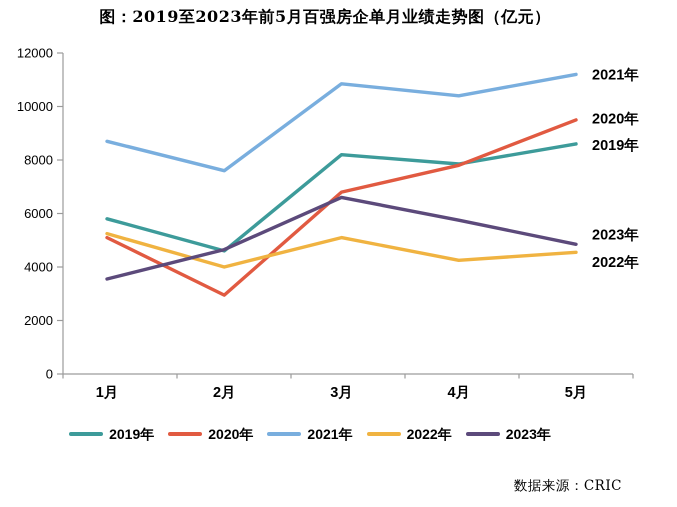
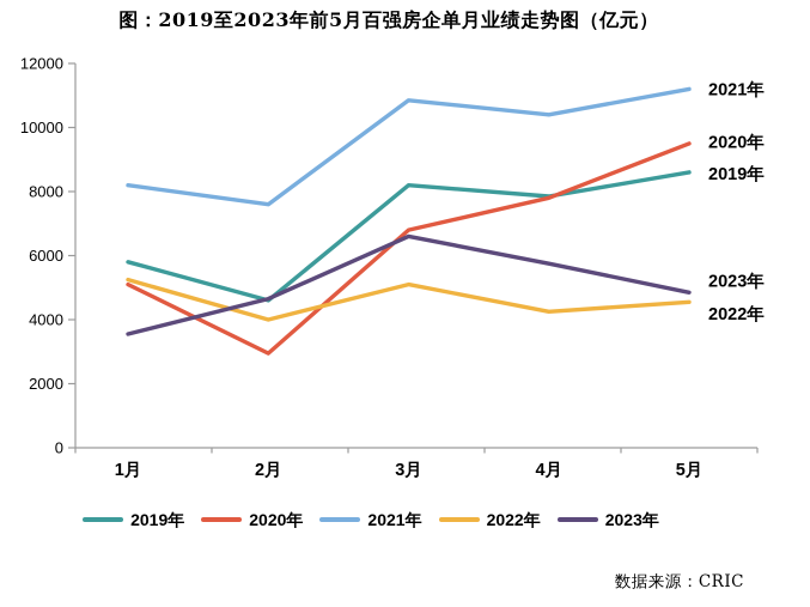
2021年/1月: 8700 -> 8200
